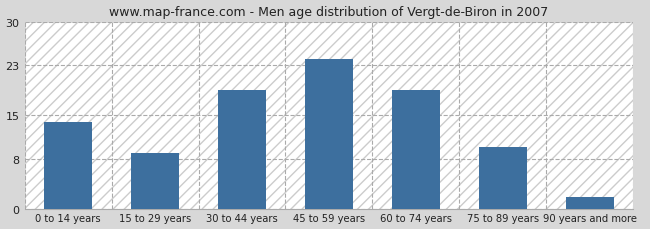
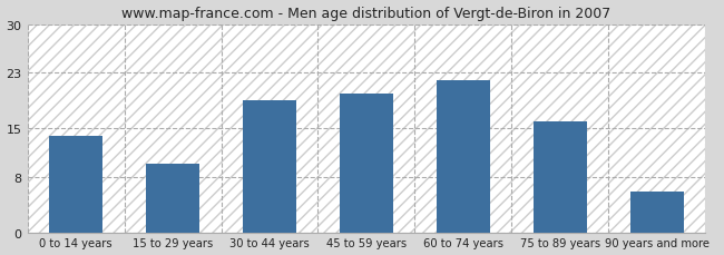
15 to 29 years: 9 -> 10
45 to 59 years: 24 -> 20
60 to 74 years: 19 -> 22
75 to 89 years: 10 -> 16
90 years and more: 2 -> 6
